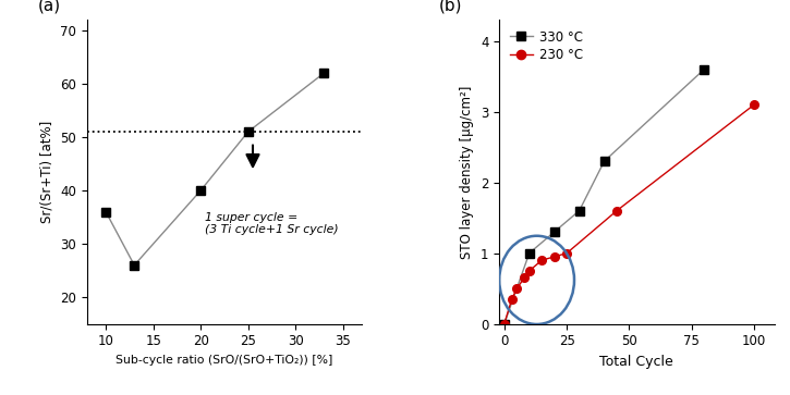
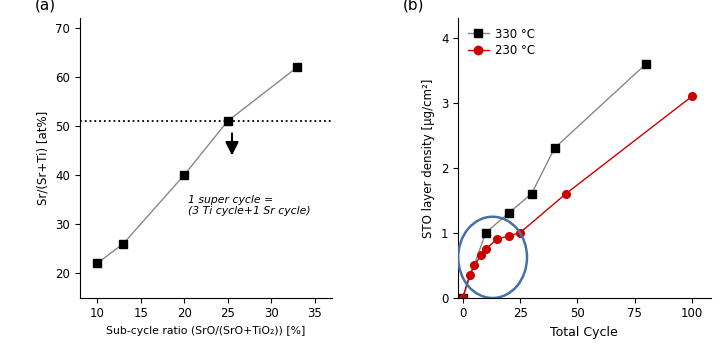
10: 36 -> 22
